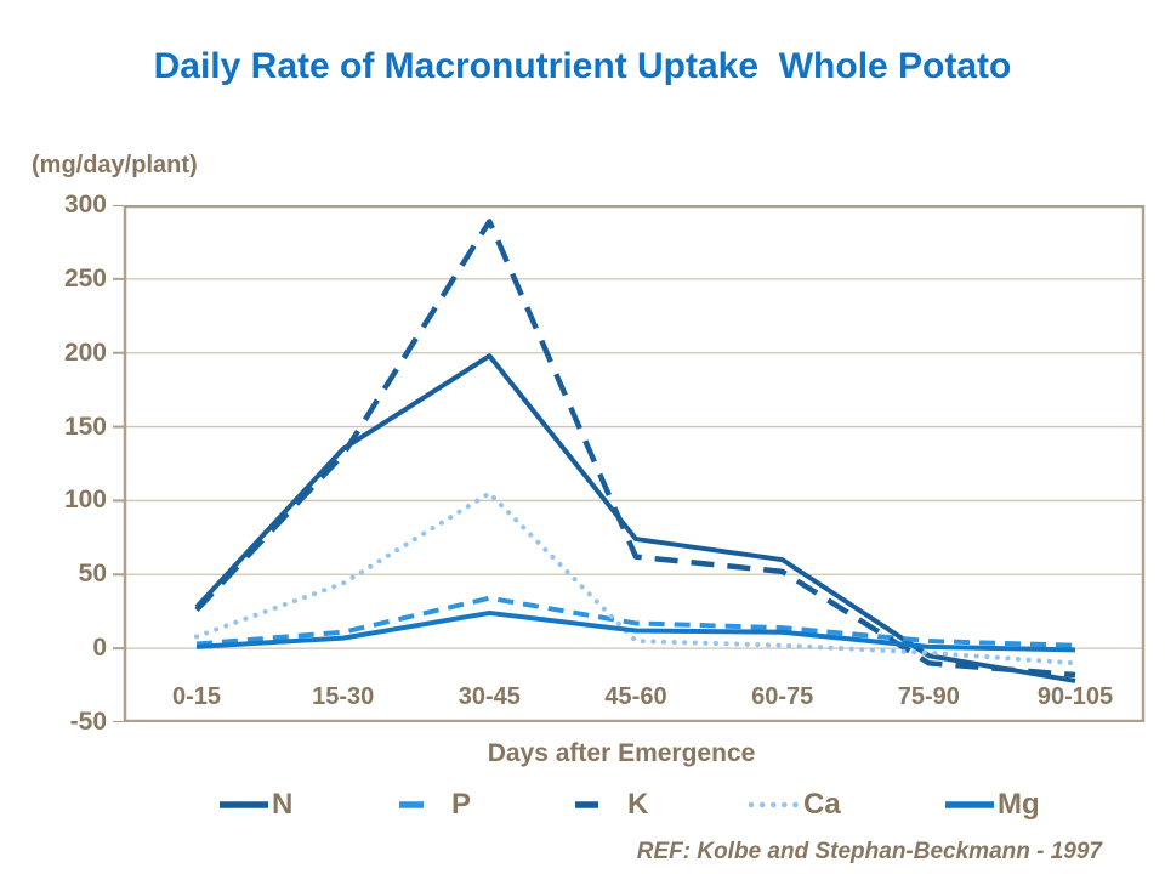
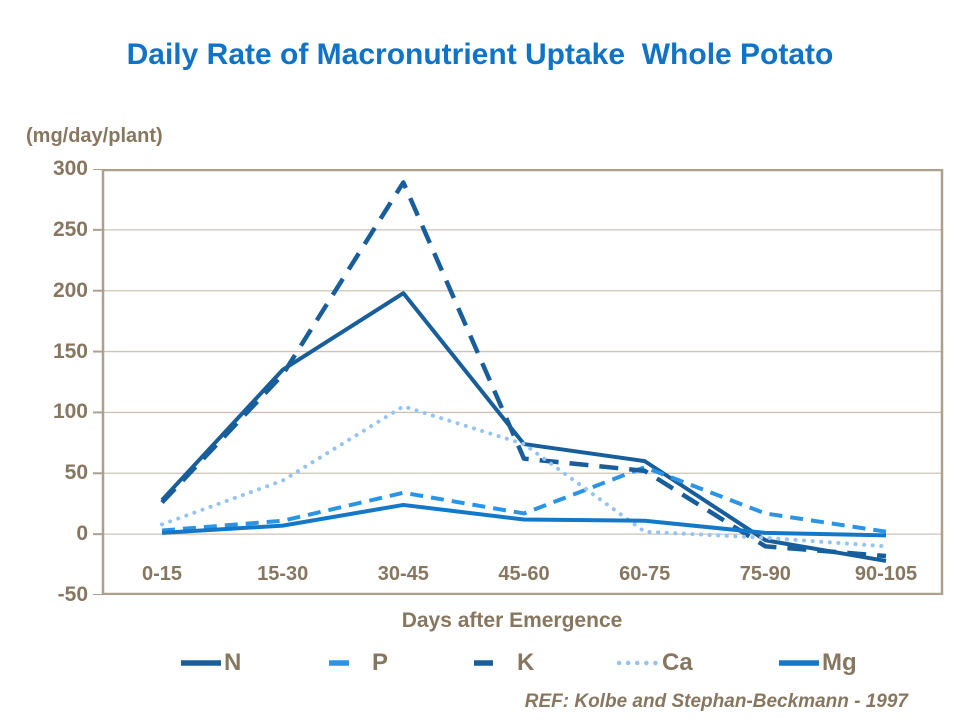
Ca/45-60: 5 -> 74
P/60-75: 14 -> 55
P/75-90: 5 -> 17
